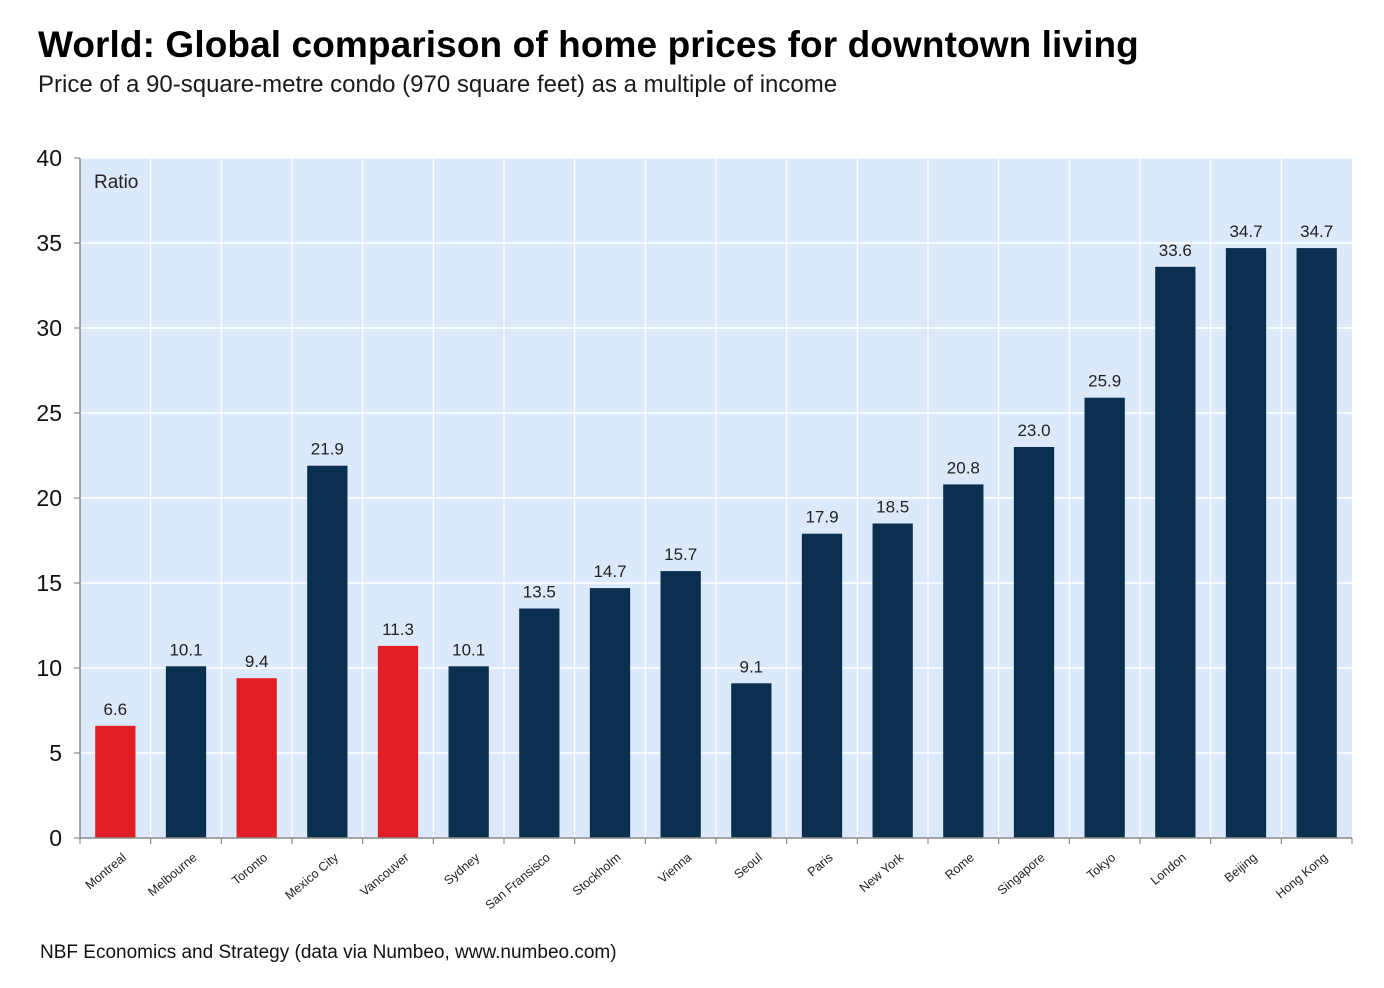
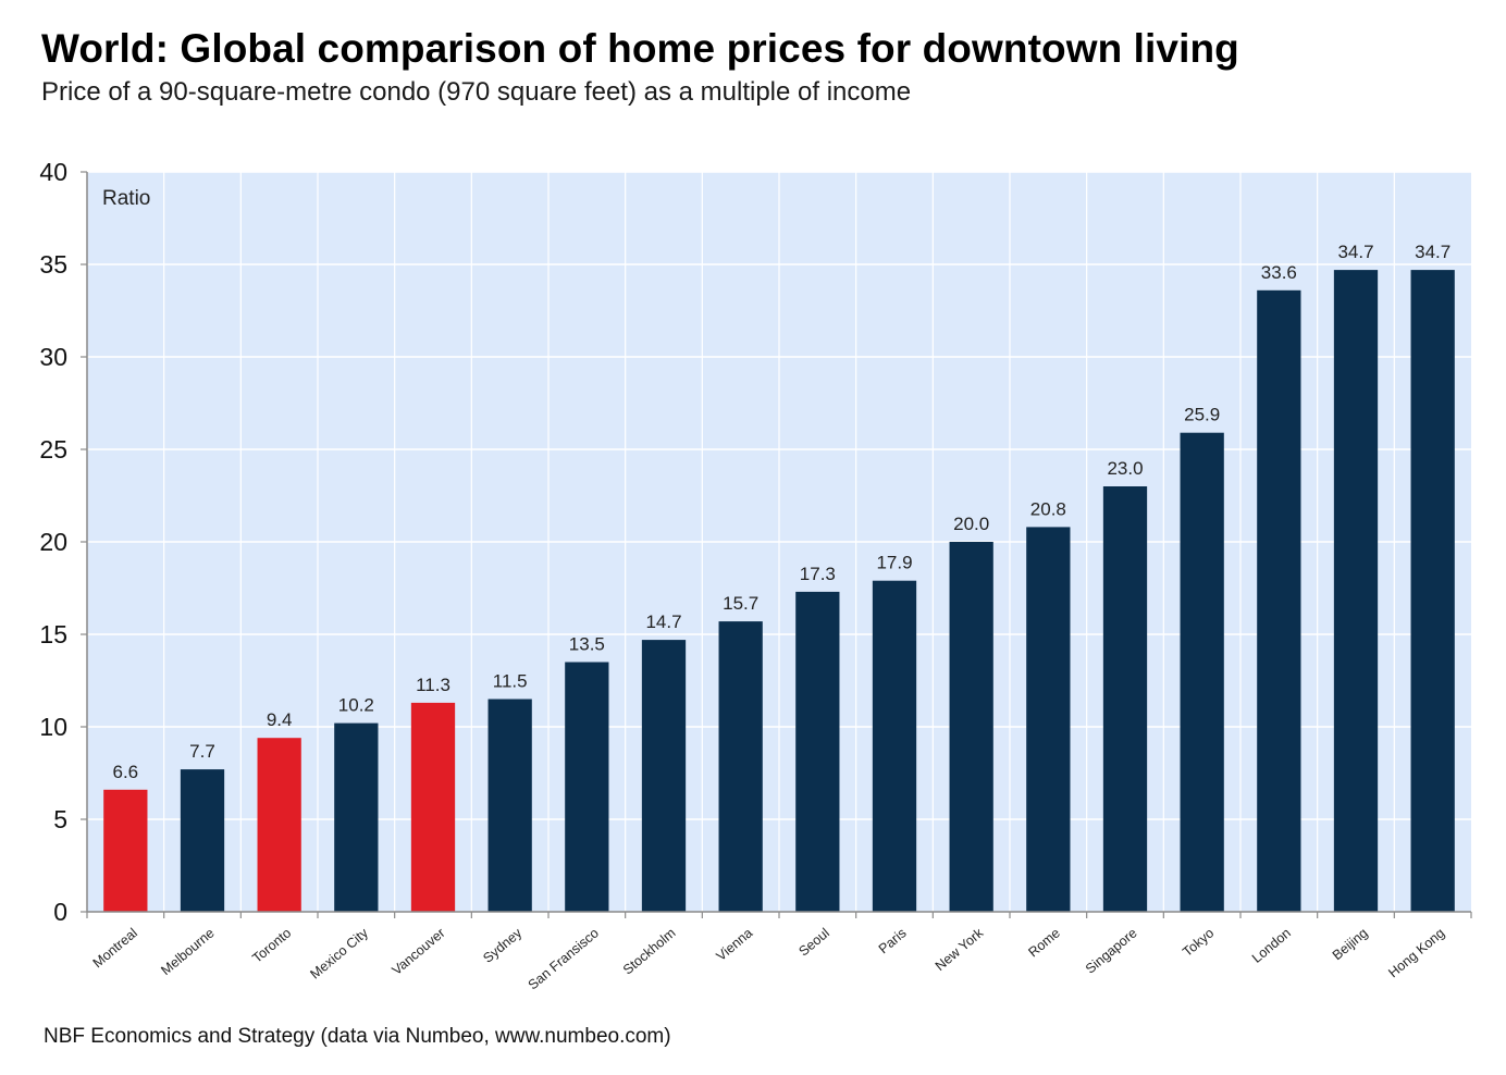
Melbourne: 10.1 -> 7.7
Mexico City: 21.9 -> 10.2
Sydney: 10.1 -> 11.5
Seoul: 9.1 -> 17.3
New York: 18.5 -> 20.0
